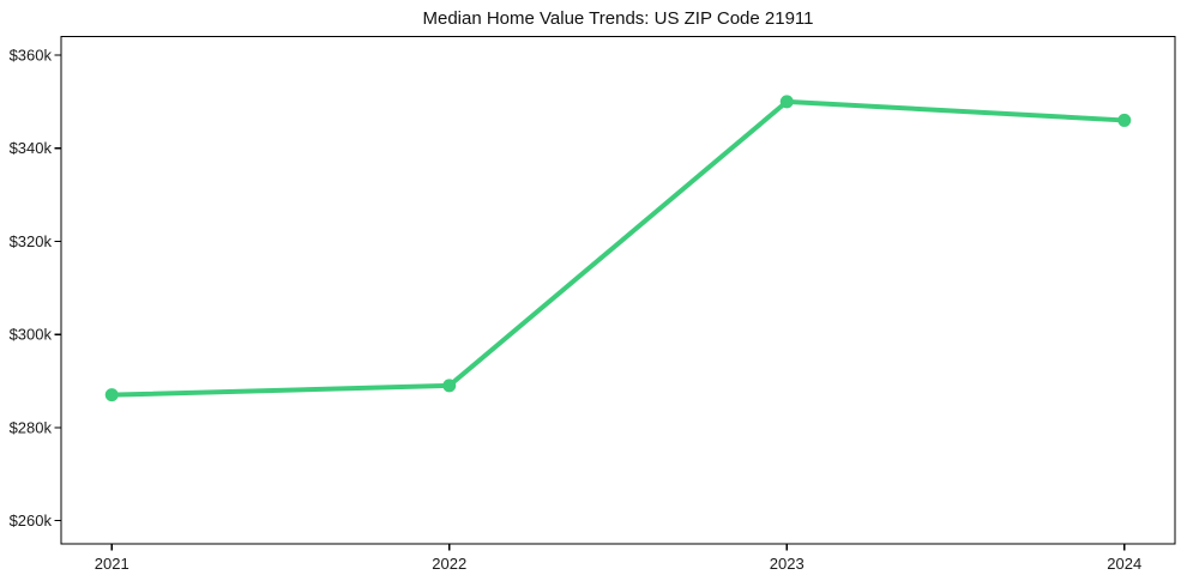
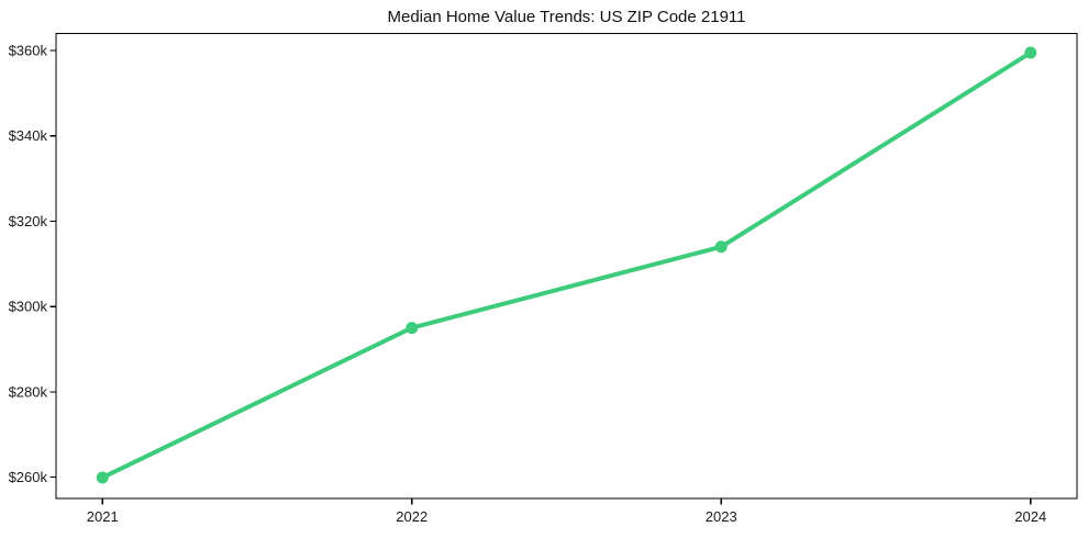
2021: $287k -> $260k
2022: $289k -> $295k
2023: $350k -> $314k
2024: $346k -> $360k
